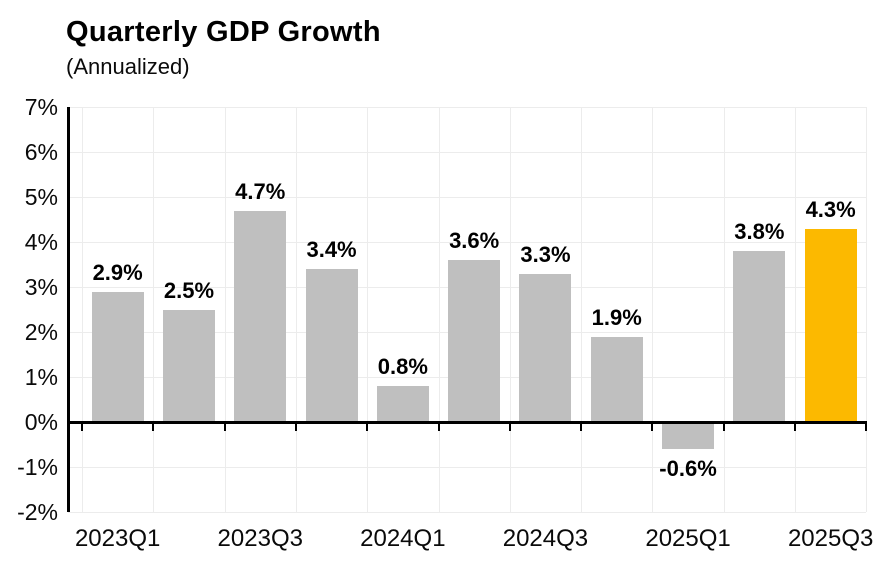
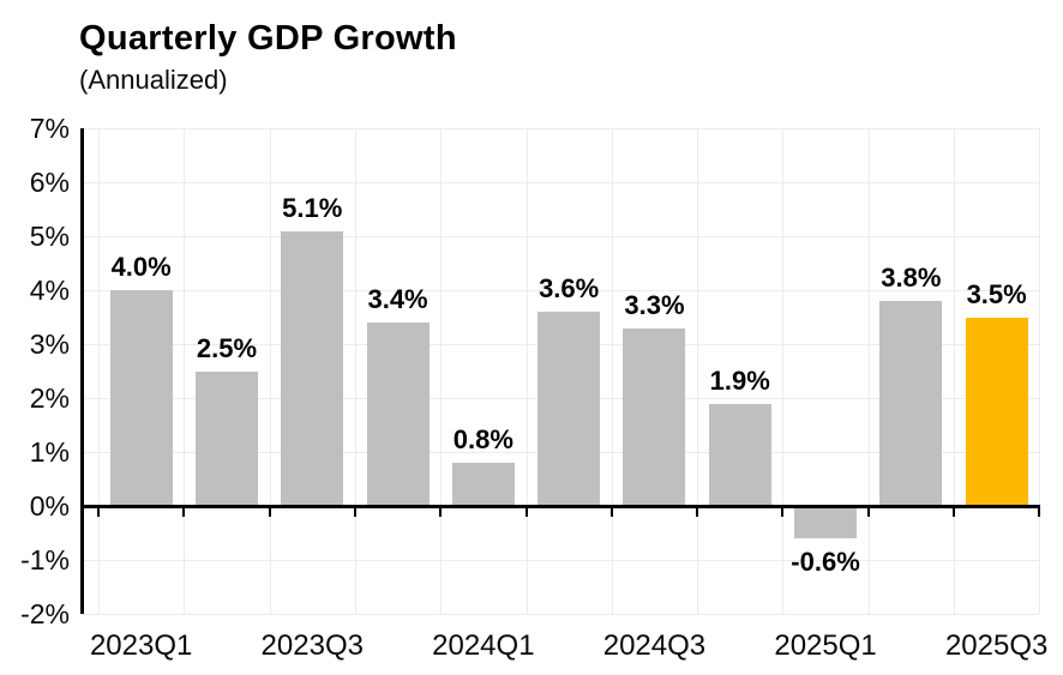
2023Q1: 2.9% -> 4.0%
2023Q3: 4.7% -> 5.1%
2025Q3: 4.3% -> 3.5%
